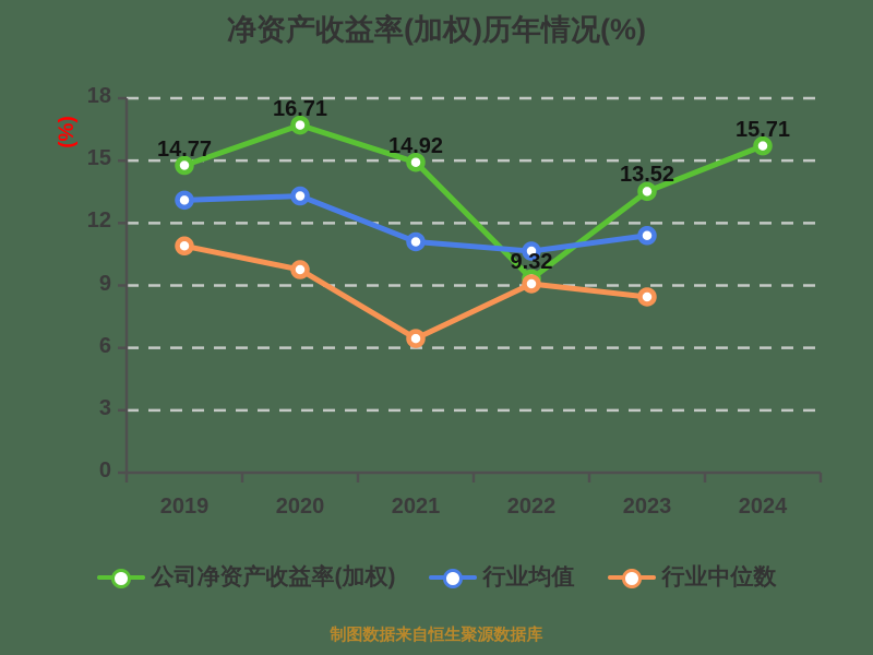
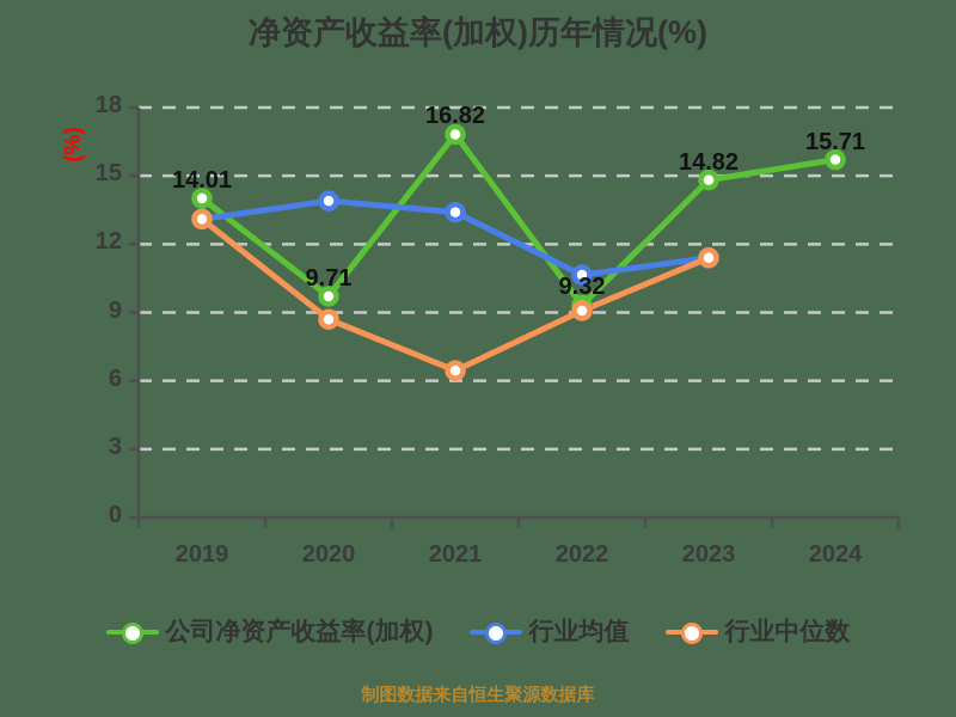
公司净资产收益率(加权)/2019: 14.77 -> 14.01
行业中位数/2019: 10.9 -> 13.1
公司净资产收益率(加权)/2020: 16.71 -> 9.71
行业均值/2020: 13.3 -> 13.9
行业中位数/2020: 9.8 -> 8.7
公司净资产收益率(加权)/2021: 14.92 -> 16.82
行业均值/2021: 11.1 -> 13.4
公司净资产收益率(加权)/2023: 13.52 -> 14.82
行业中位数/2023: 8.4 -> 11.4
